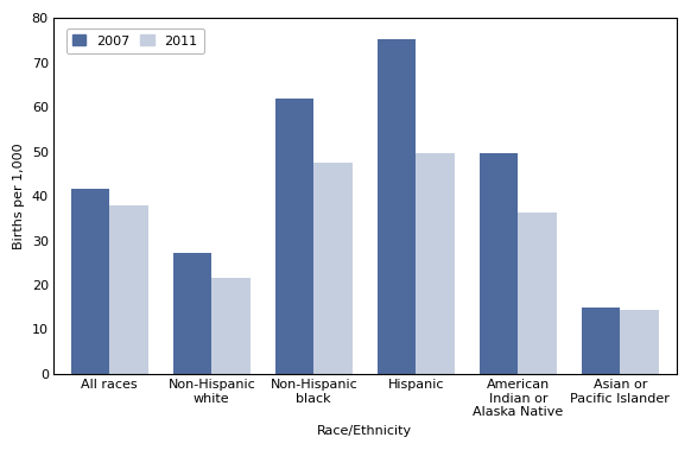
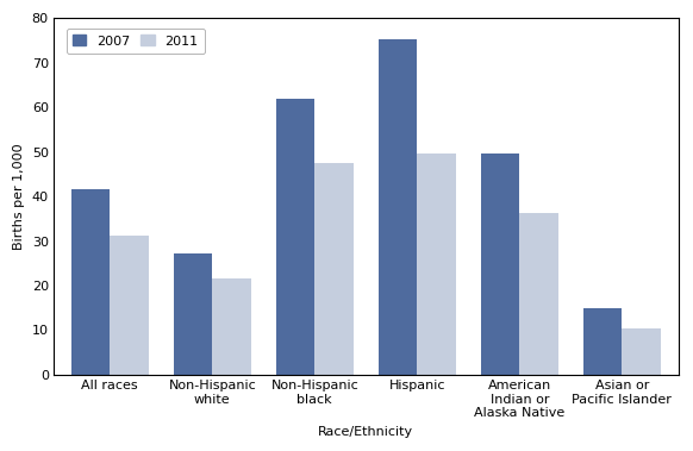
2011/All races: 38.0 -> 31.3
2011/Asian or Pacific Islander: 14.5 -> 10.4
